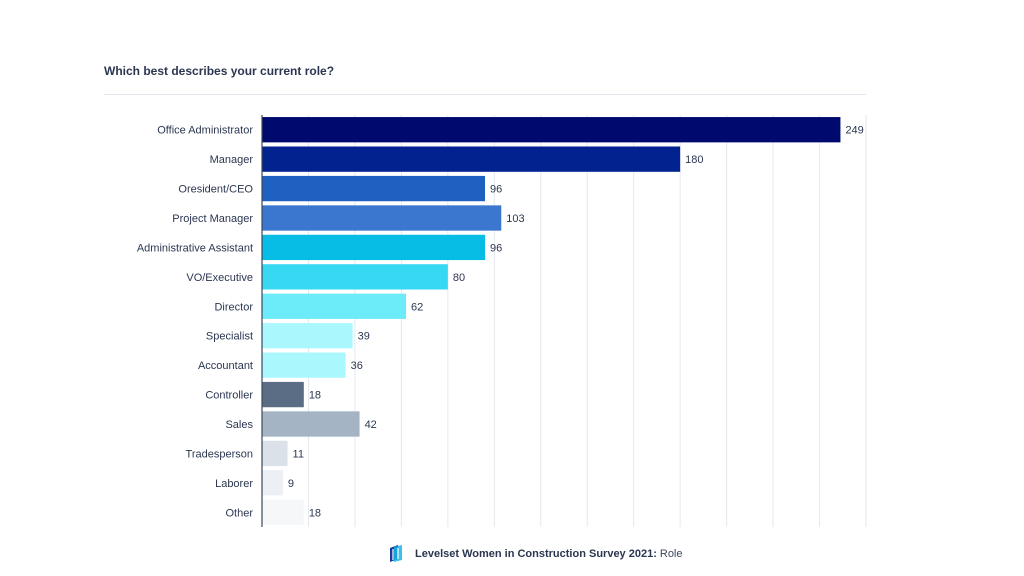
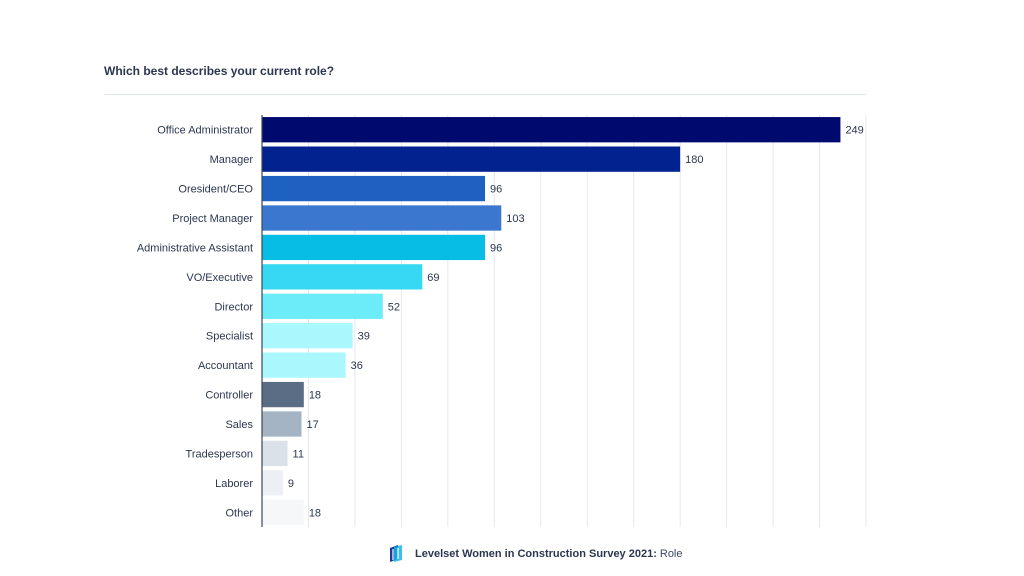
VO/Executive: 80 -> 69
Director: 62 -> 52
Sales: 42 -> 17
